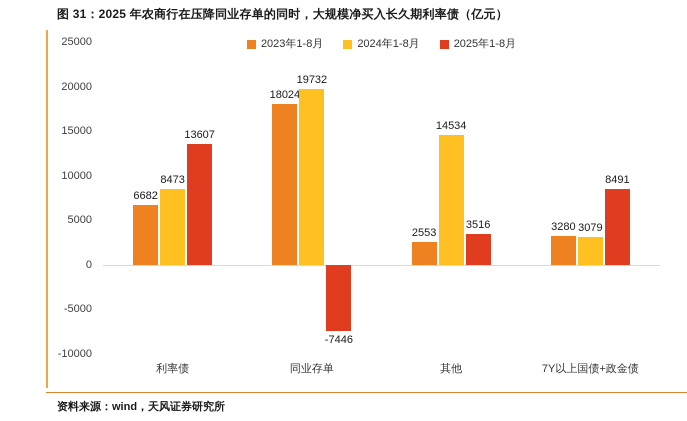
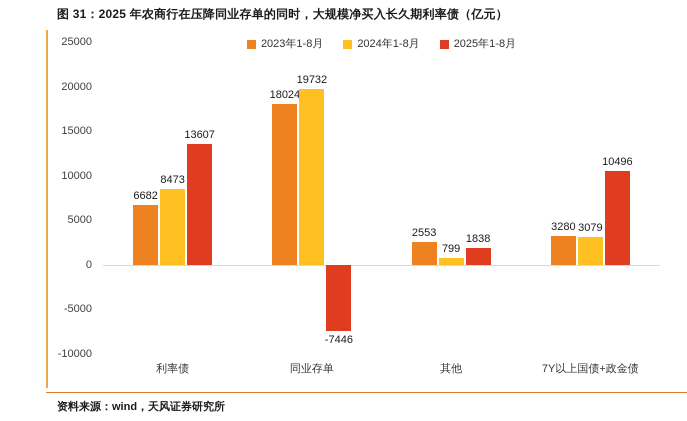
2024年1-8月/其他: 14534 -> 799
2025年1-8月/其他: 3516 -> 1838
2025年1-8月/7Y以上国债+政金债: 8491 -> 10496
